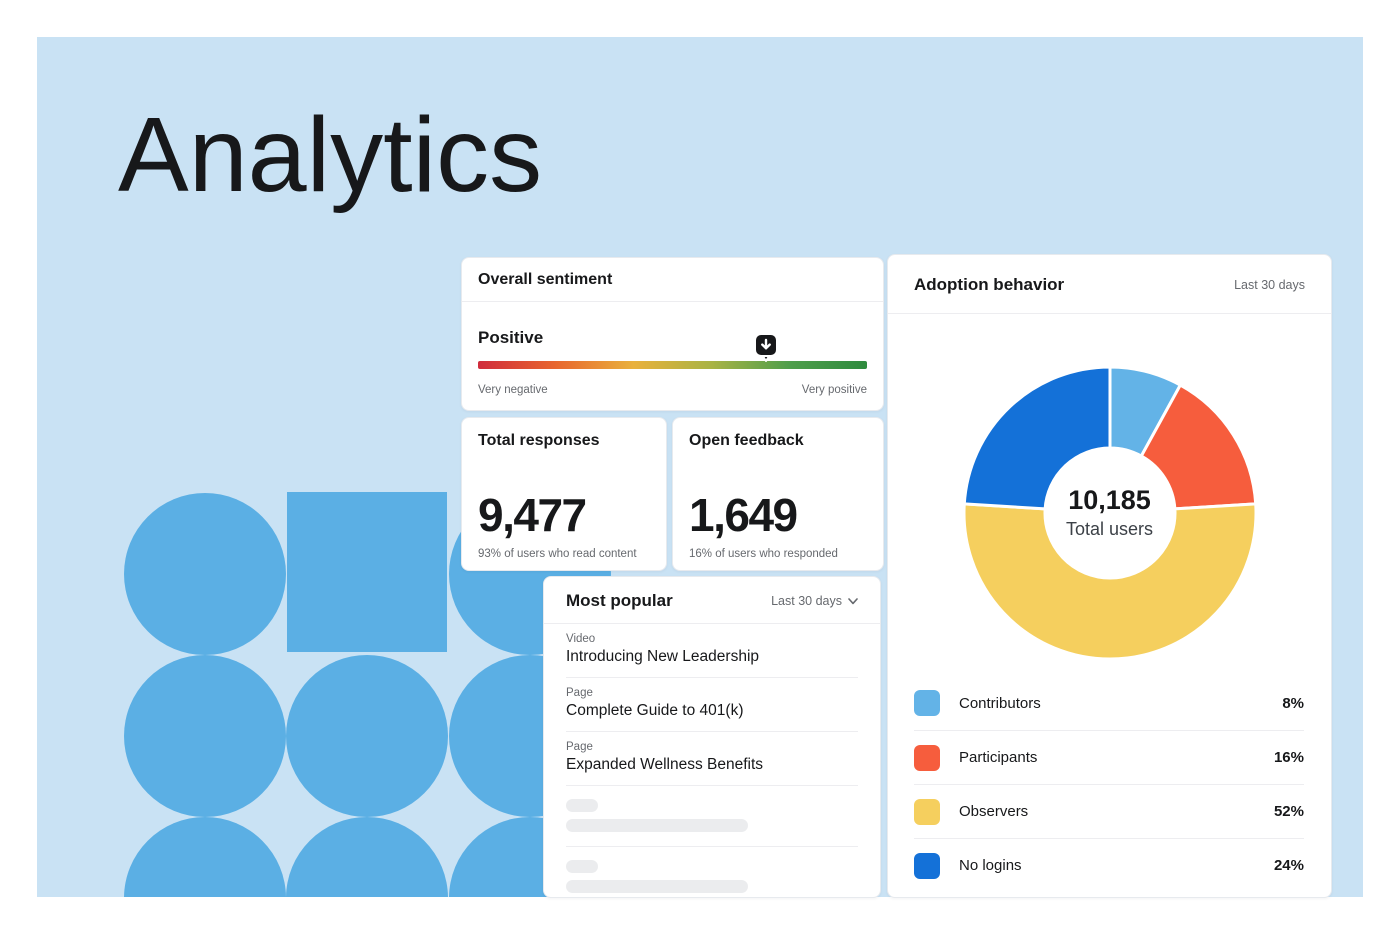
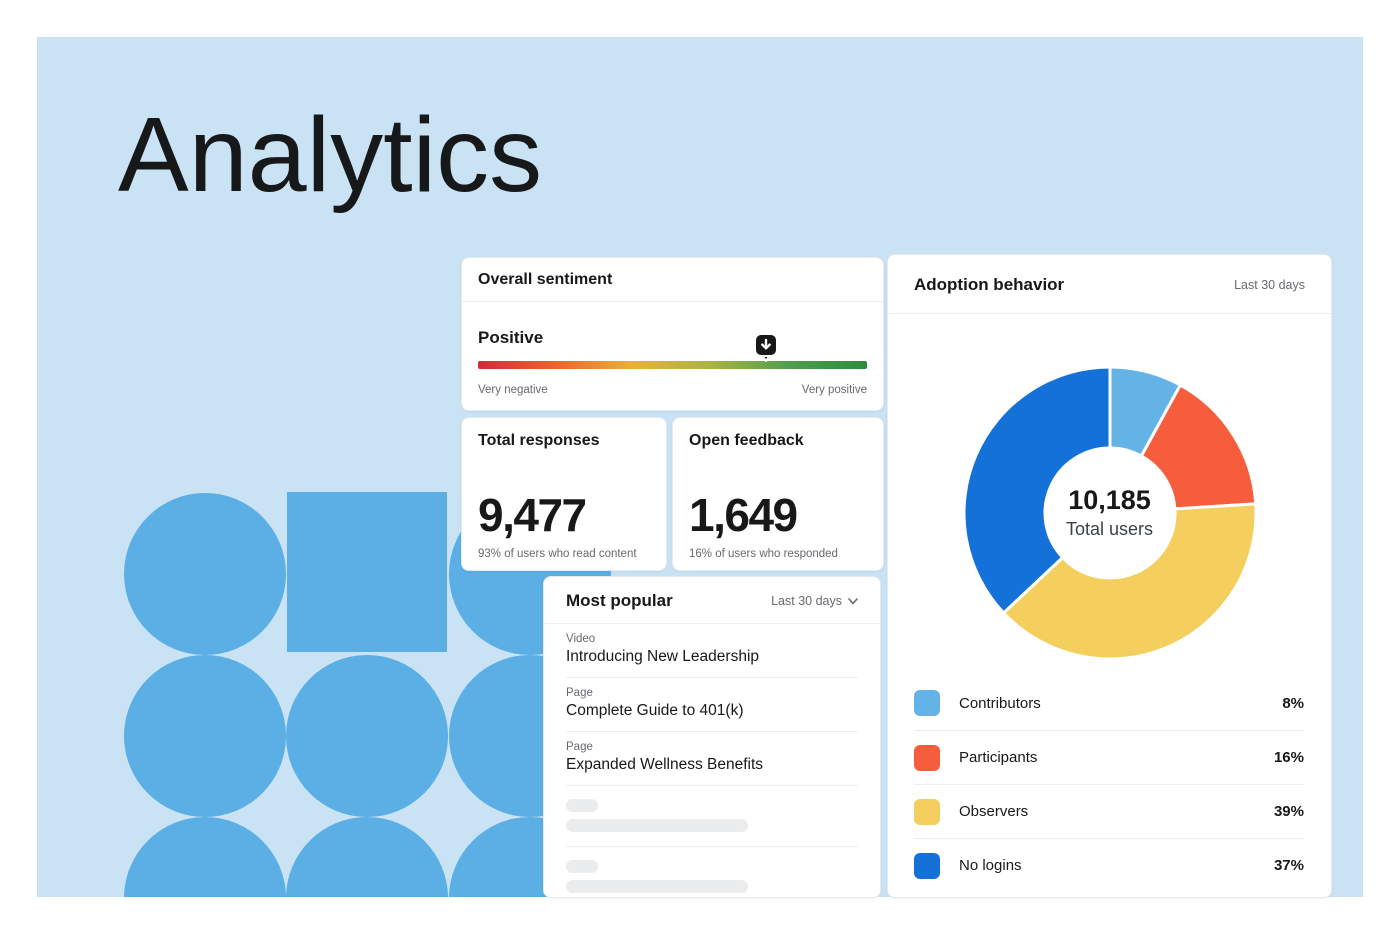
Observers: 52% -> 39%
No logins: 24% -> 37%
